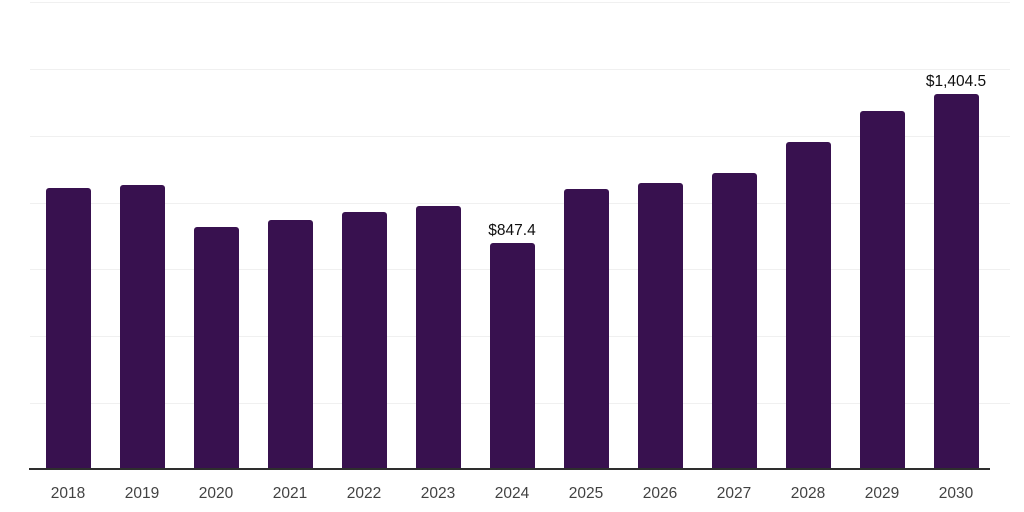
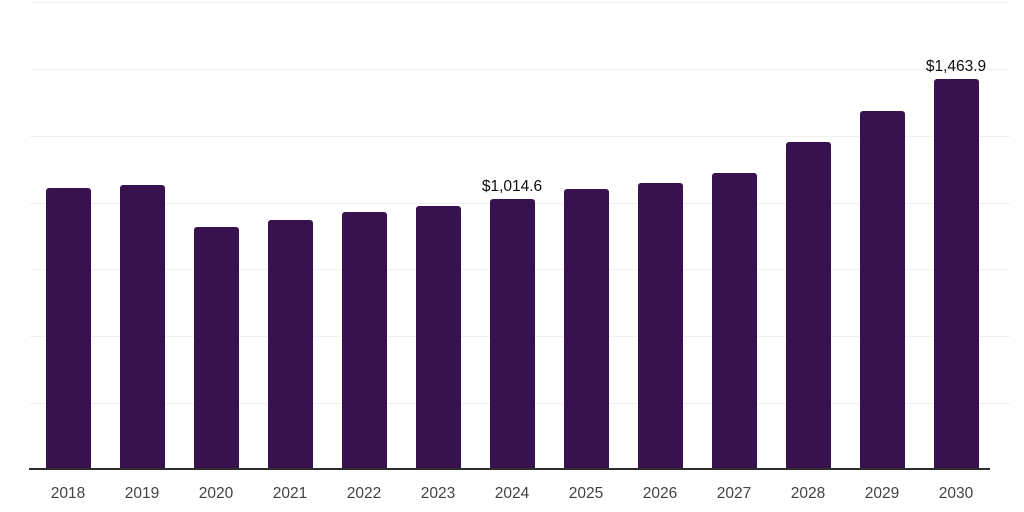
2024: $847.4 -> $1,014.6
2030: $1,404.5 -> $1,463.9
